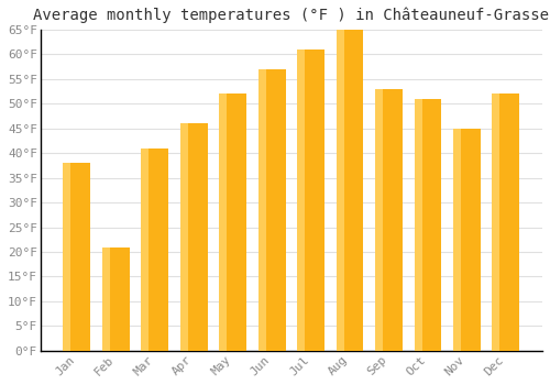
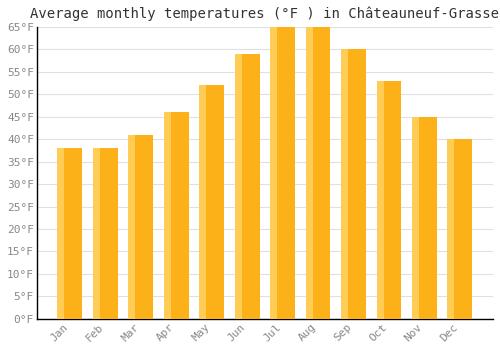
Feb: 21°F -> 38°F
Jun: 57°F -> 59°F
Jul: 61°F -> 65°F
Sep: 53°F -> 60°F
Oct: 51°F -> 53°F
Dec: 52°F -> 40°F
